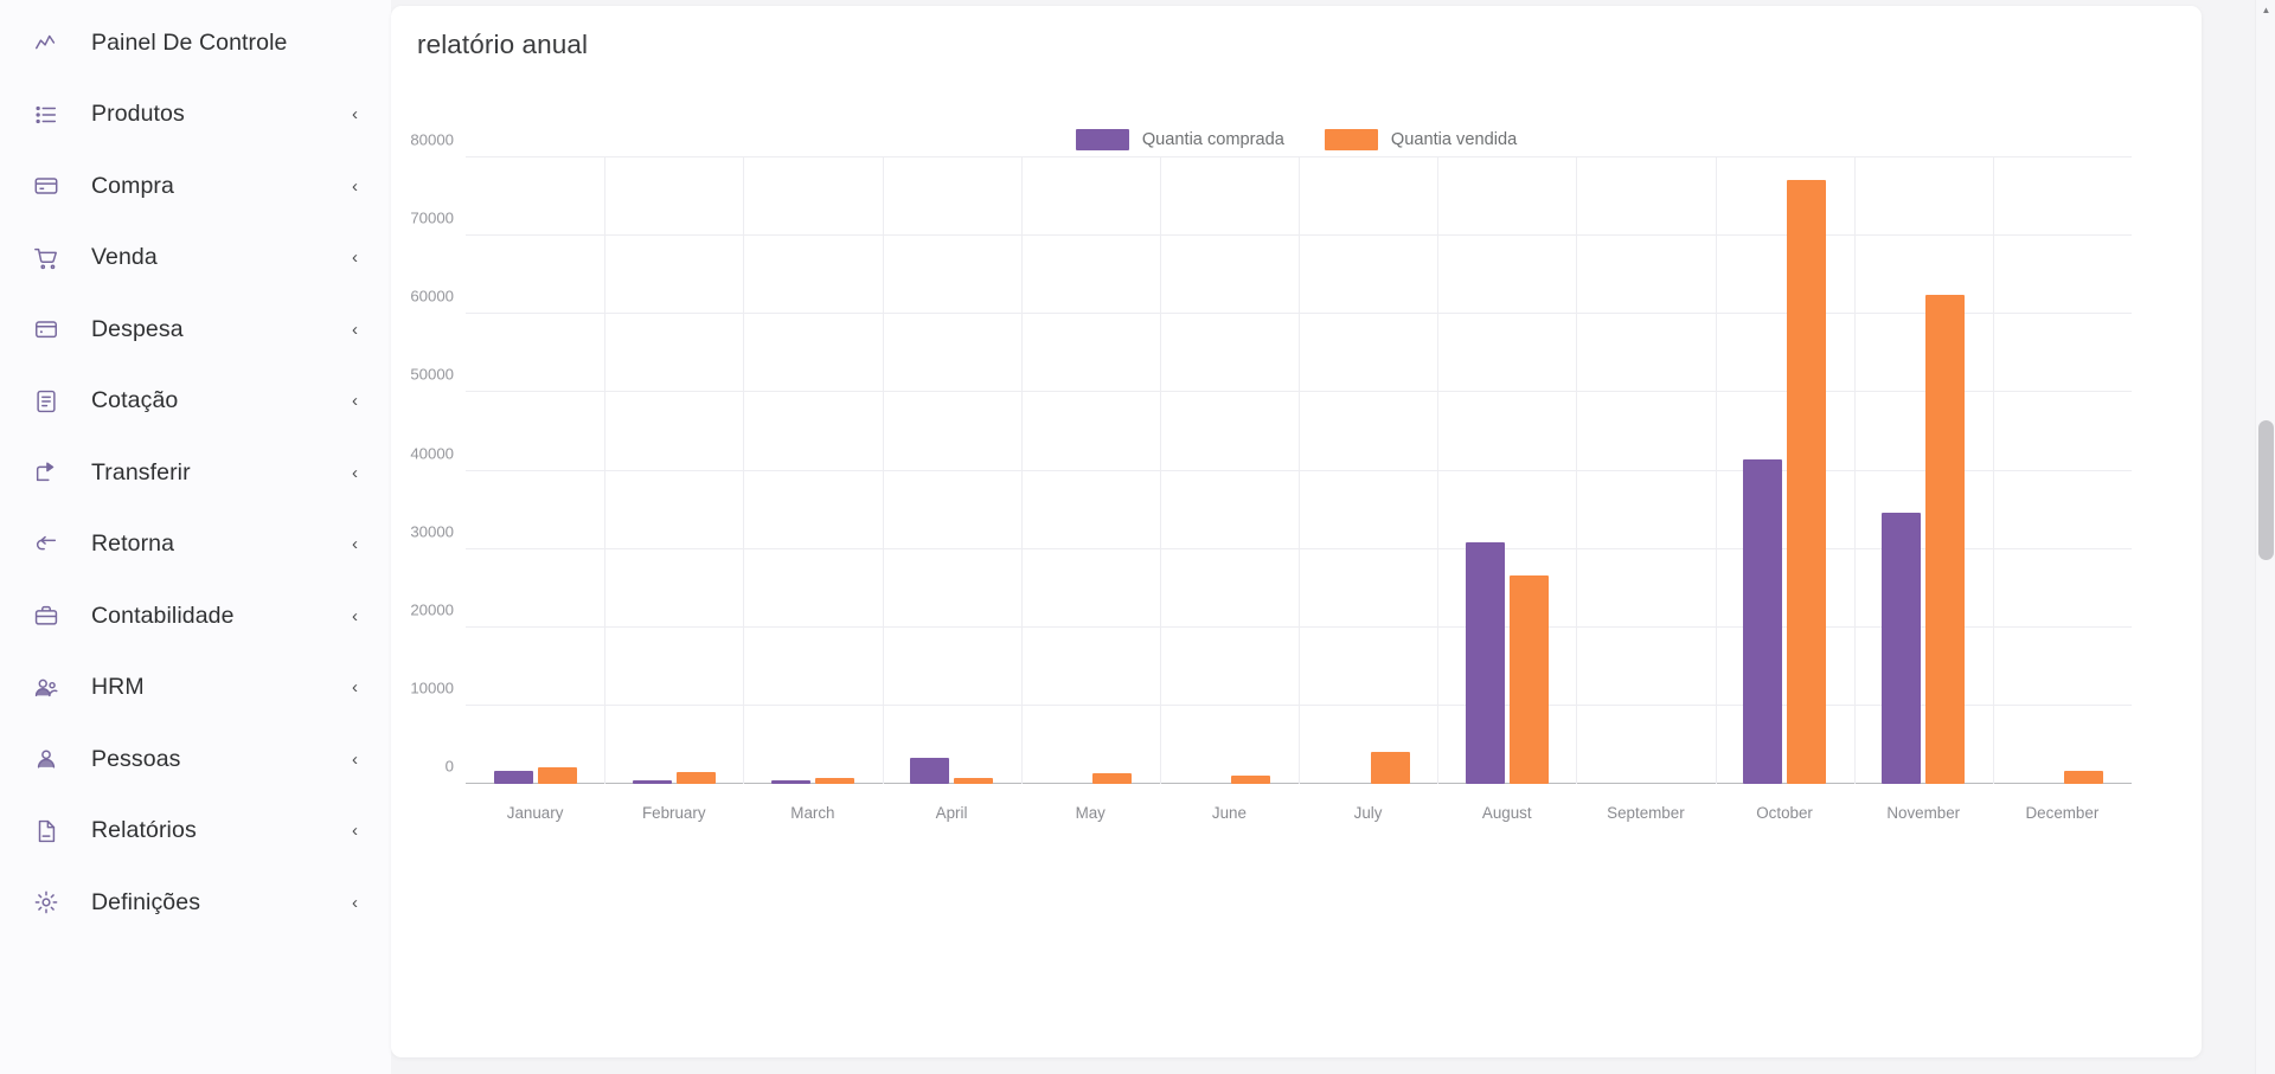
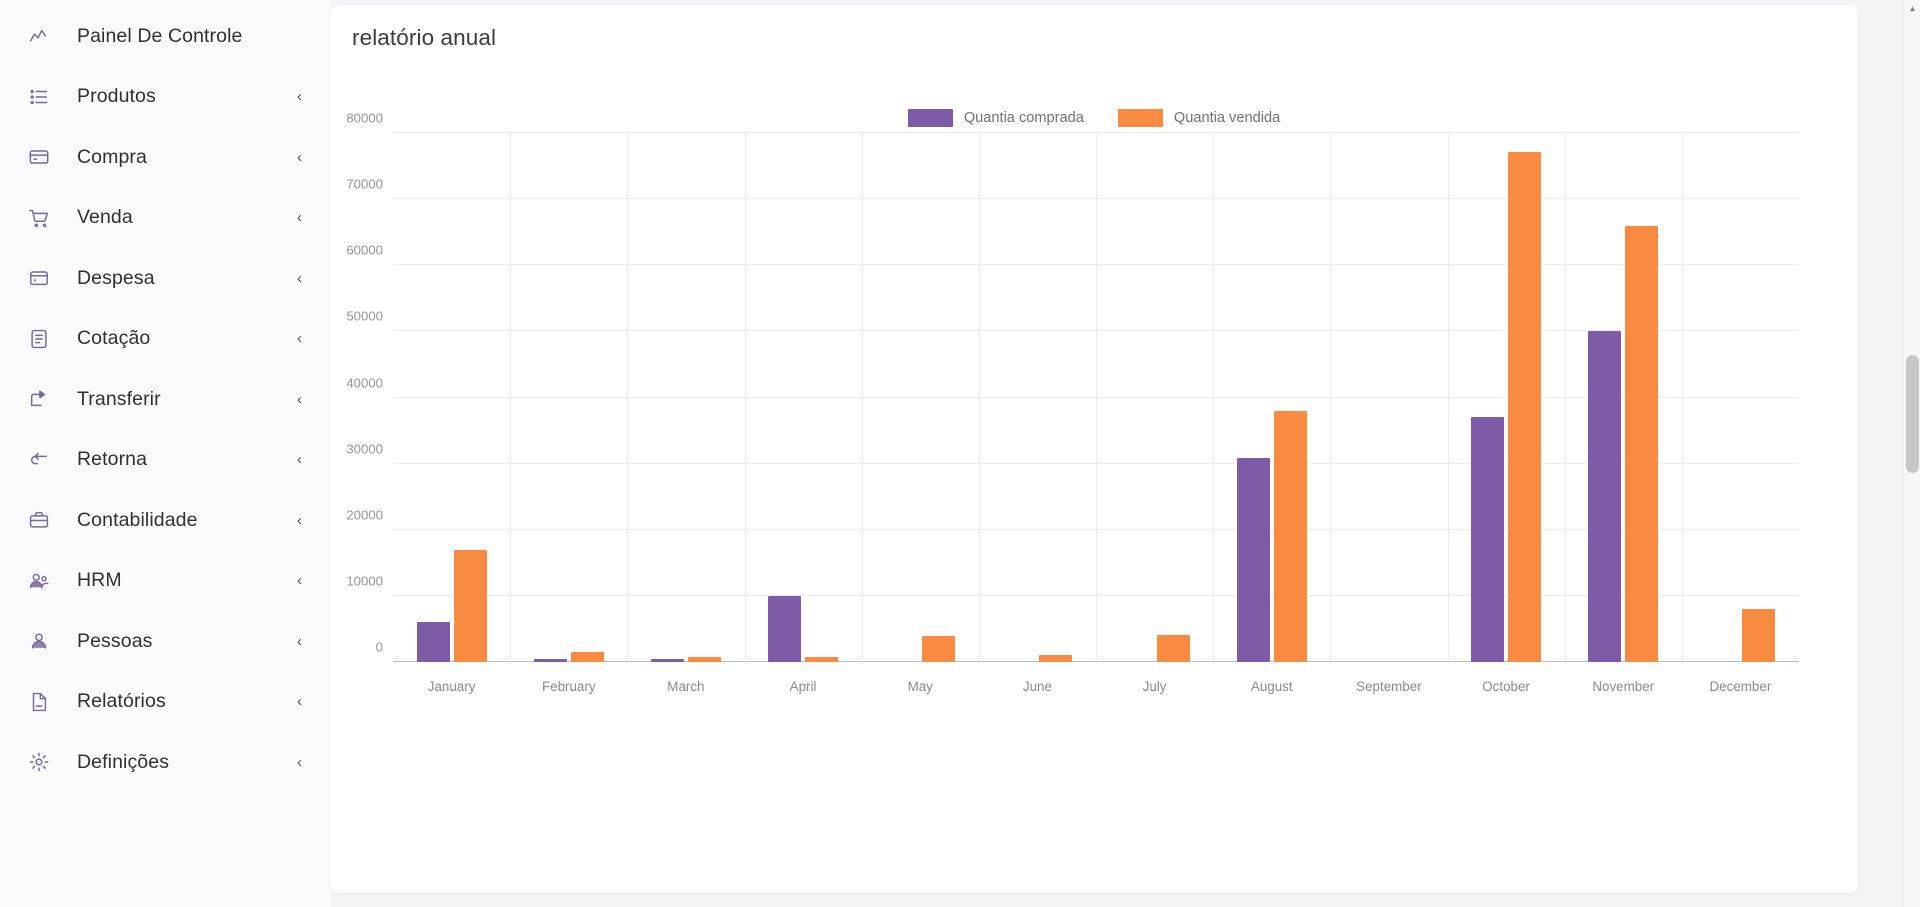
Quantia comprada/January: 2000 -> 6000
Quantia vendida/January: 2000 -> 17000
Quantia comprada/April: 3000 -> 10000
Quantia vendida/May: 1000 -> 4000
Quantia vendida/August: 27000 -> 38000
Quantia comprada/October: 41000 -> 37000
Quantia comprada/November: 35000 -> 50000
Quantia vendida/November: 62000 -> 66000
Quantia vendida/December: 2000 -> 8000
